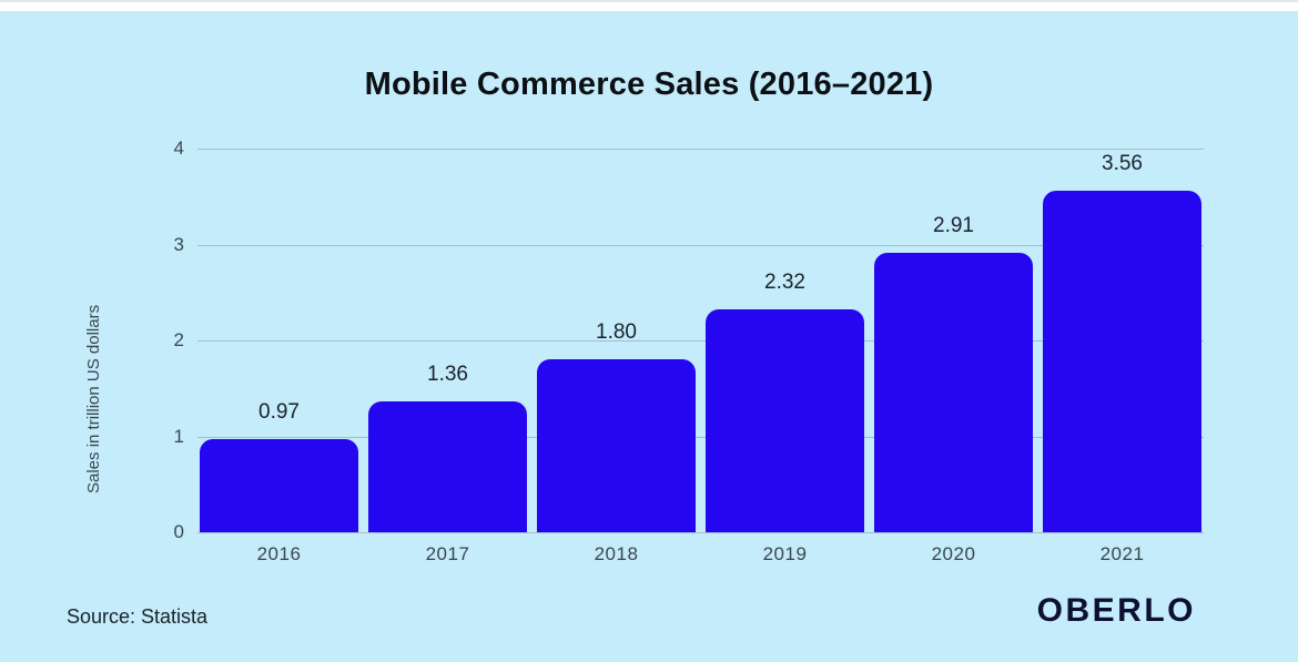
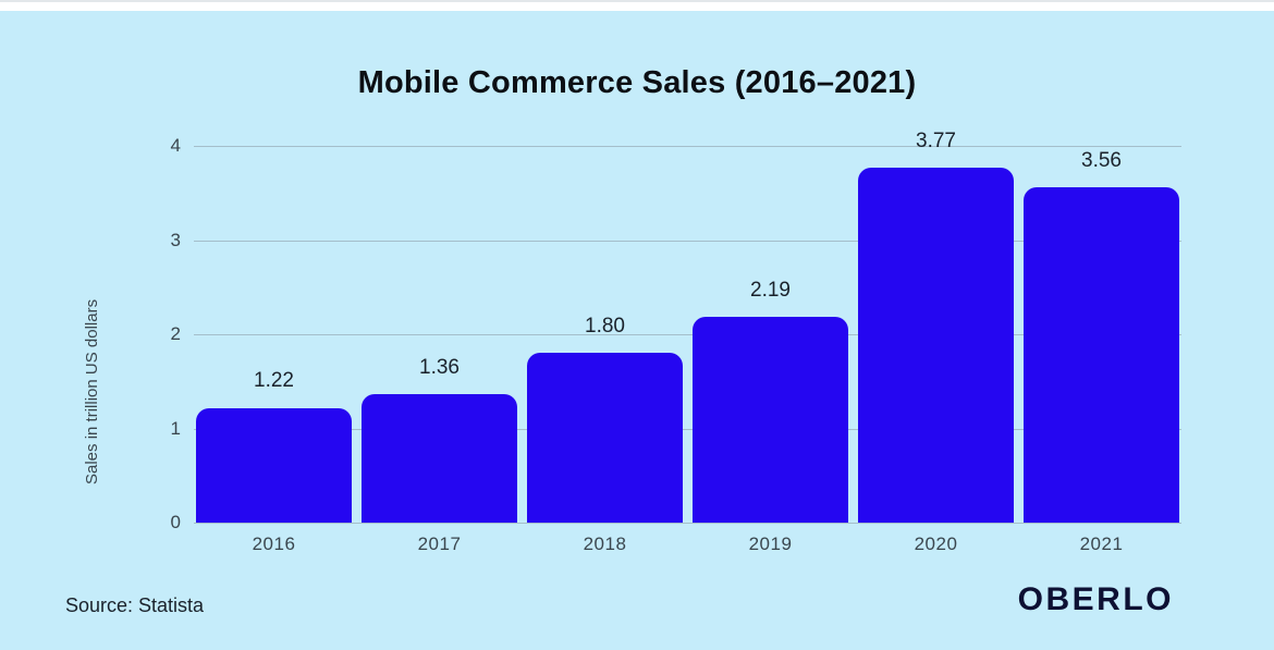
2016: 0.97 -> 1.22
2019: 2.32 -> 2.19
2020: 2.91 -> 3.77
